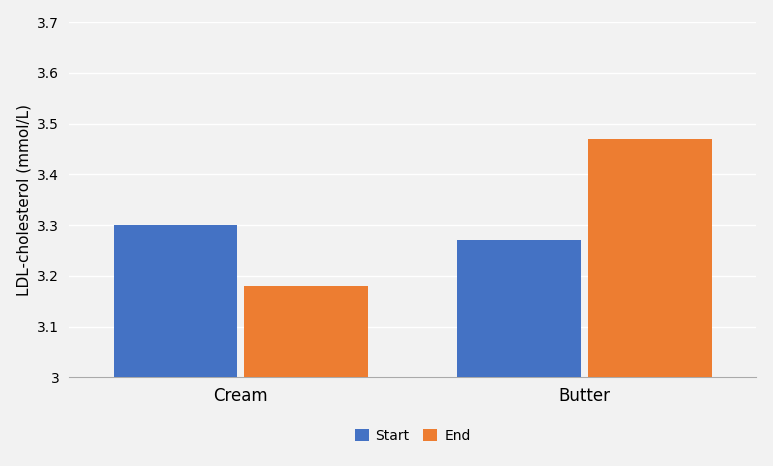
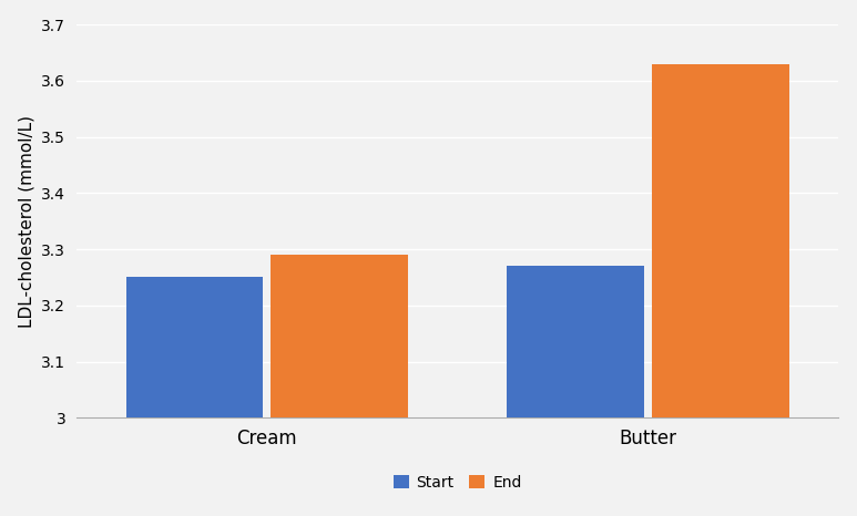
Start/Cream: 3.30 -> 3.25
End/Cream: 3.18 -> 3.29
End/Butter: 3.47 -> 3.63
